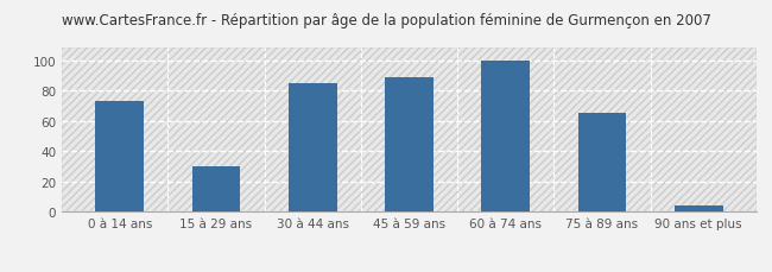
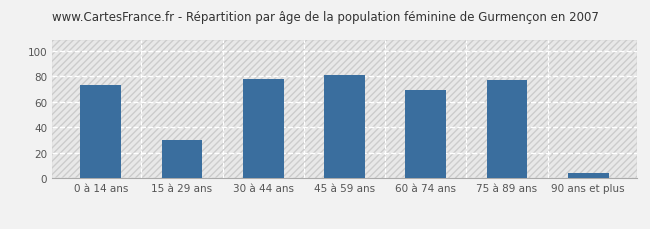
30 à 44 ans: 85 -> 78
45 à 59 ans: 89 -> 81
60 à 74 ans: 100 -> 69
75 à 89 ans: 65 -> 77
